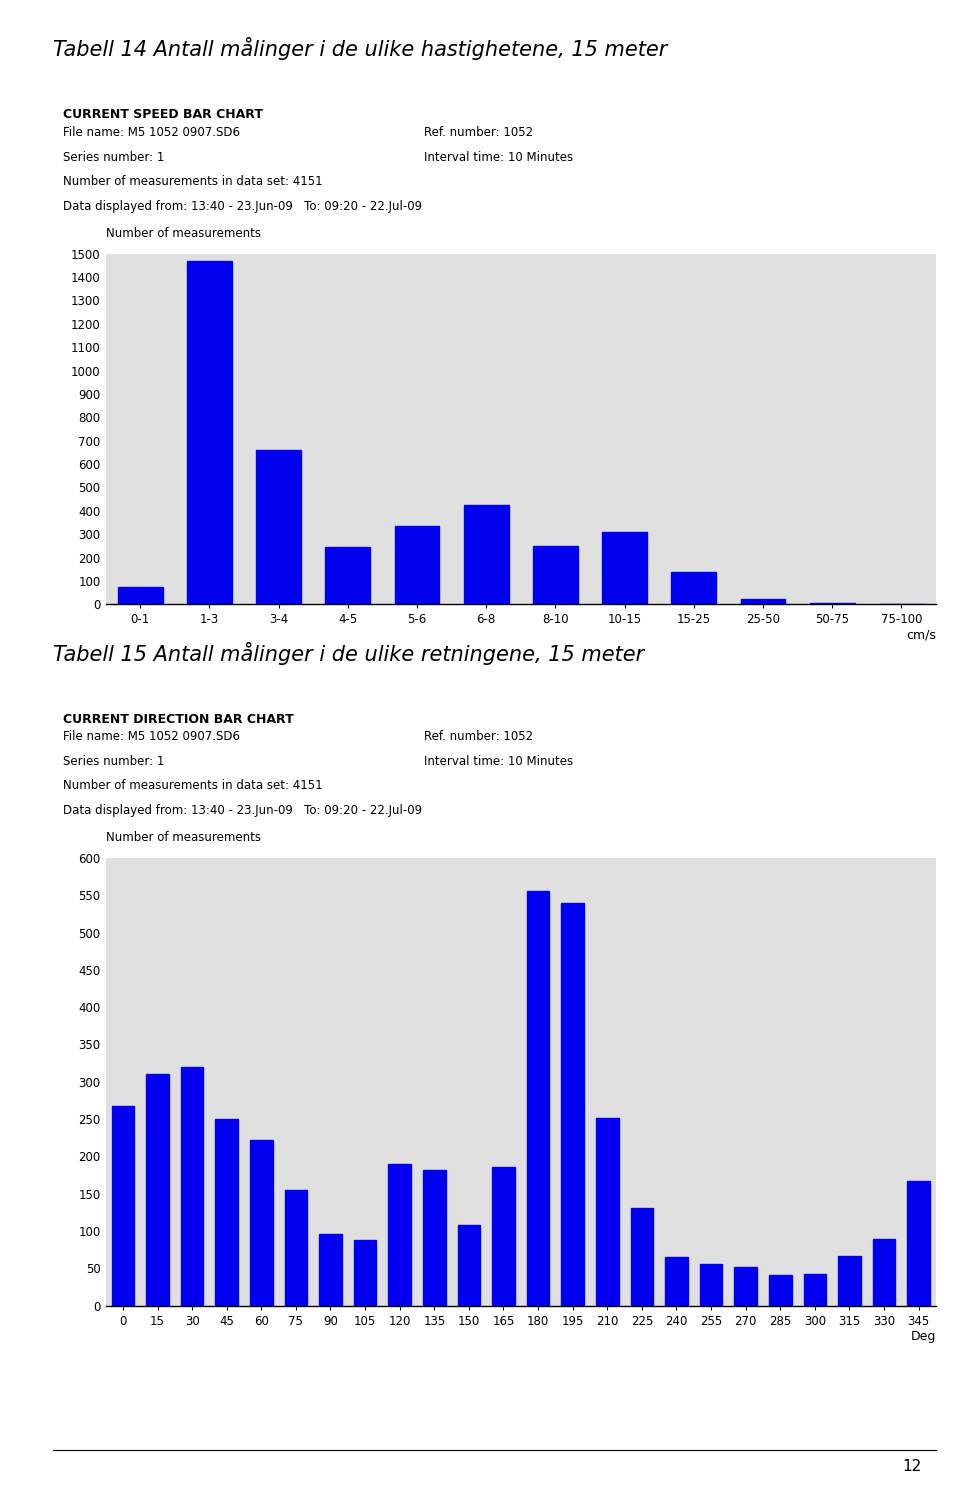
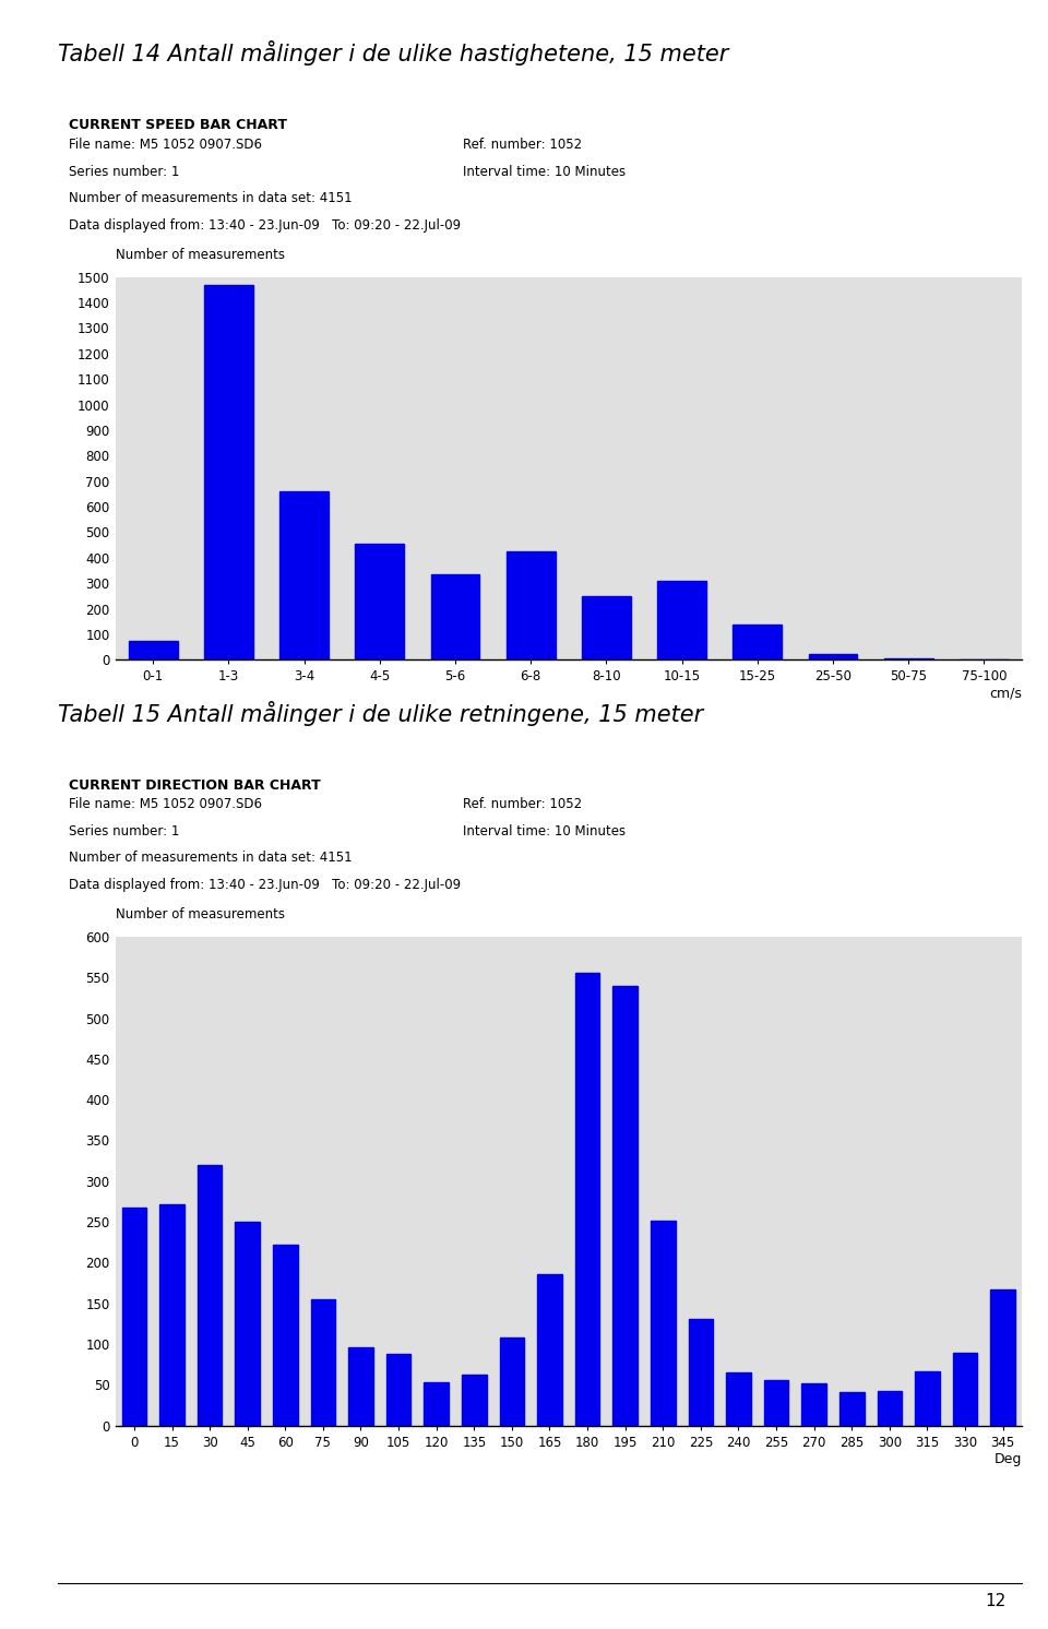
4-5: 245 -> 455
15: 310 -> 272
120: 190 -> 53
135: 182 -> 63
